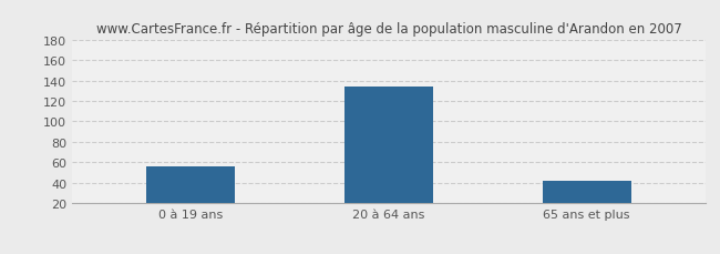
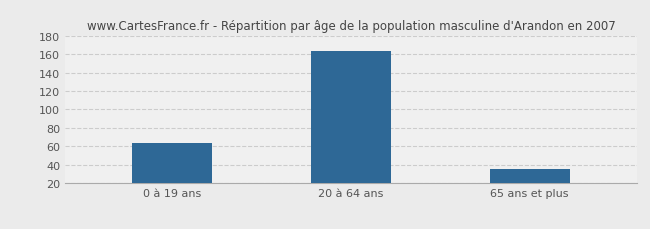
0 à 19 ans: 56 -> 63
20 à 64 ans: 134 -> 164
65 ans et plus: 42 -> 35
